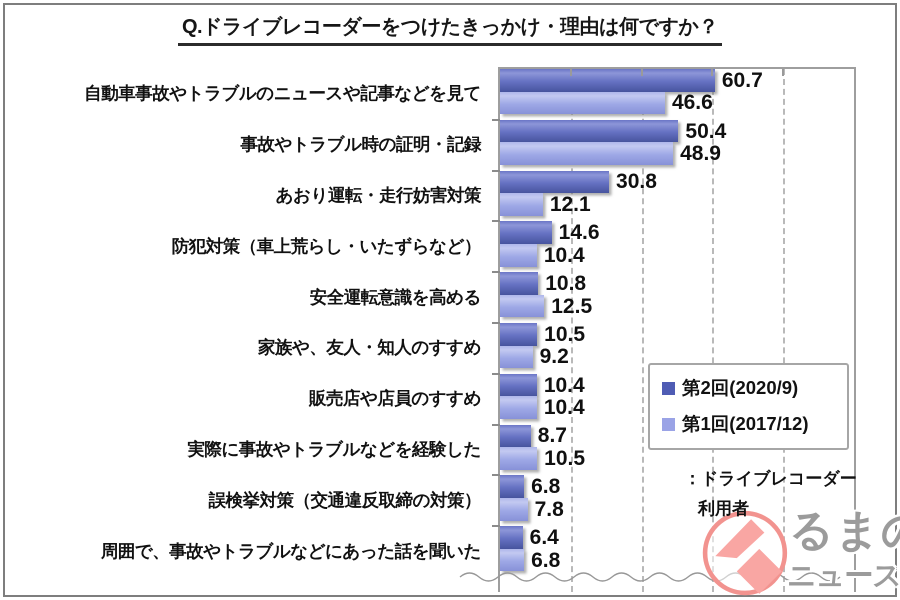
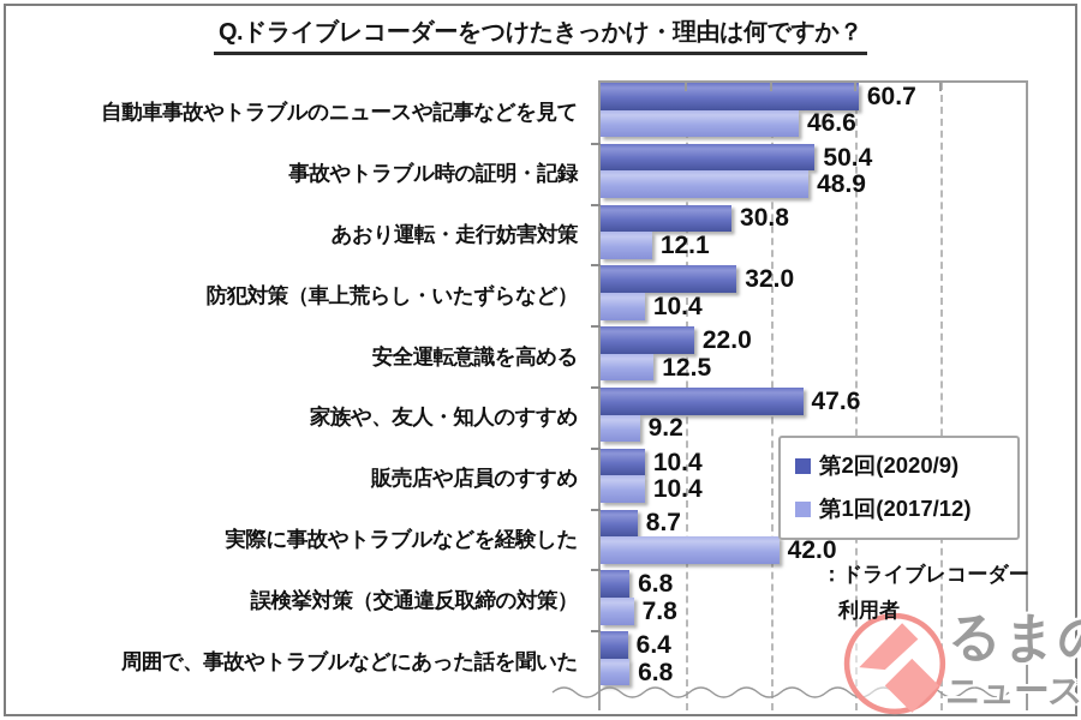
第2回(2020/9)/防犯対策（車上荒らし・いたずらなど）: 14.6 -> 32.0
第2回(2020/9)/安全運転意識を高める: 10.8 -> 22.0
第2回(2020/9)/家族や、友人・知人のすすめ: 10.5 -> 47.6
第1回(2017/12)/実際に事故やトラブルなどを経験した: 10.5 -> 42.0
